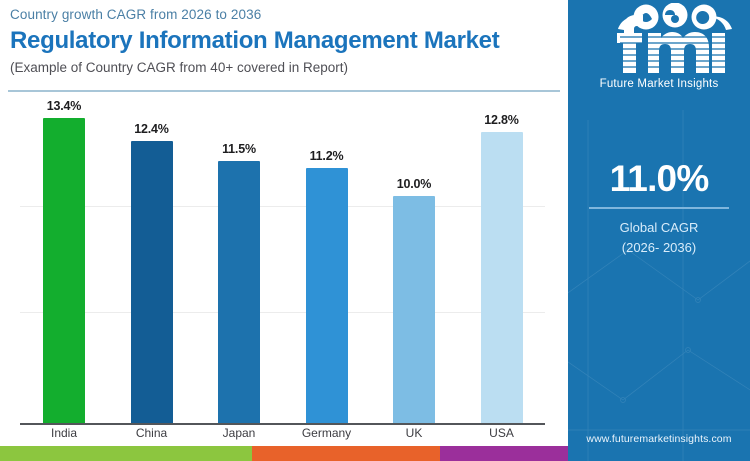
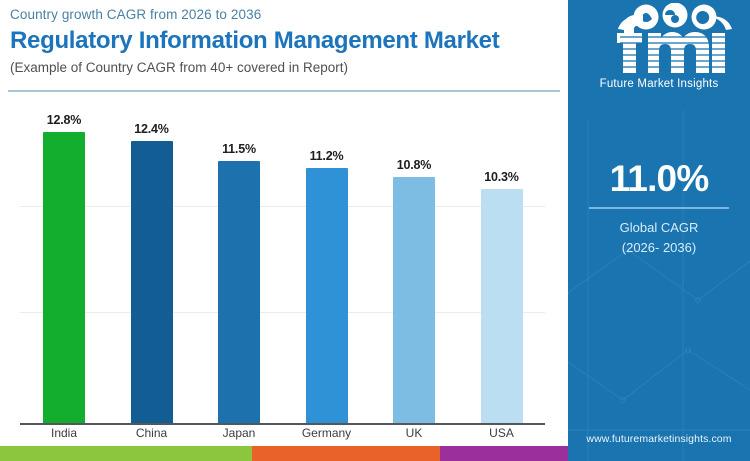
India: 13.4% -> 12.8%
UK: 10.0% -> 10.8%
USA: 12.8% -> 10.3%
